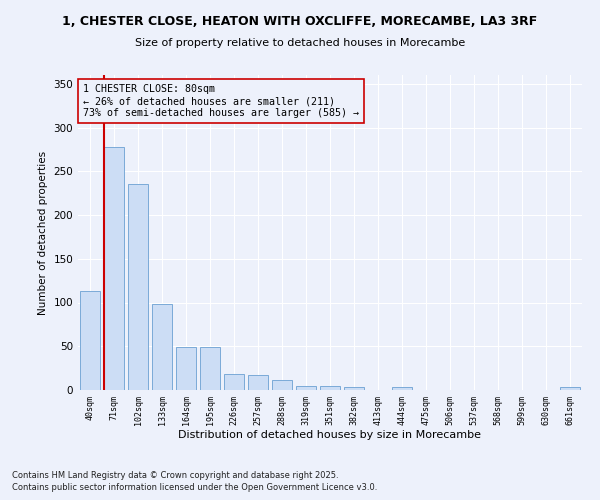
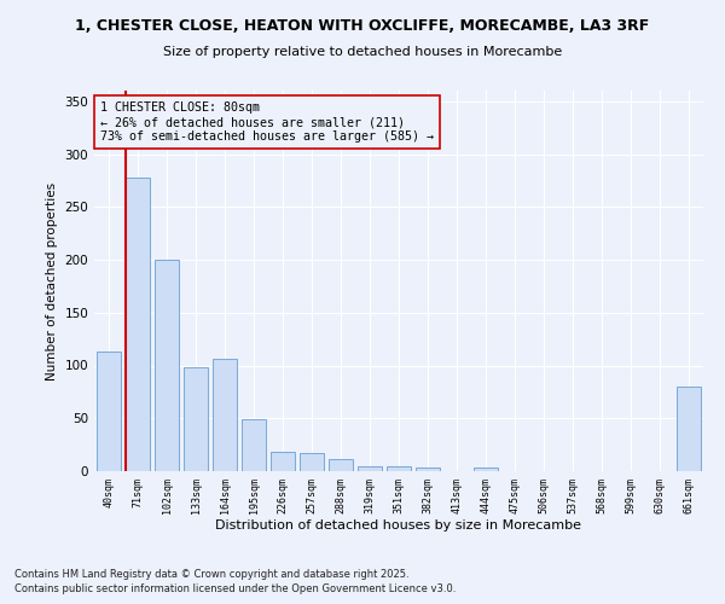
102sqm: 235 -> 200
164sqm: 49 -> 106
661sqm: 3 -> 80
